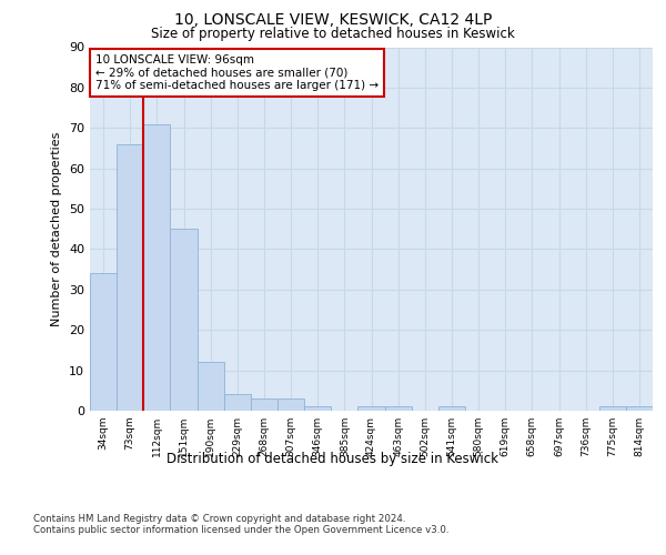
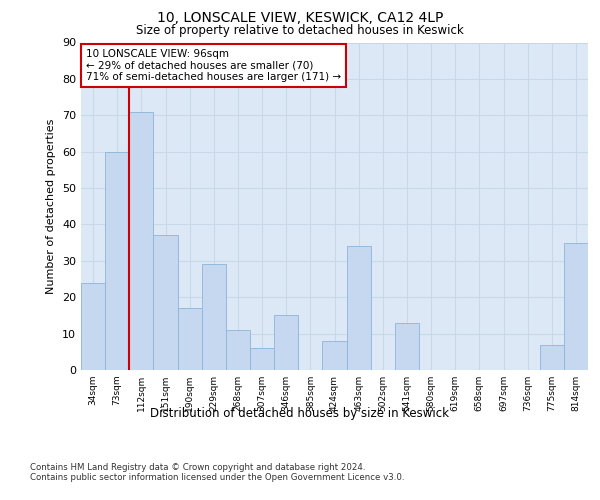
34sqm: 34 -> 24
73sqm: 66 -> 60
151sqm: 45 -> 37
190sqm: 12 -> 17
229sqm: 4 -> 29
268sqm: 3 -> 11
307sqm: 3 -> 6
346sqm: 1 -> 15
424sqm: 1 -> 8
463sqm: 1 -> 34
541sqm: 1 -> 13
775sqm: 1 -> 7
814sqm: 1 -> 35
